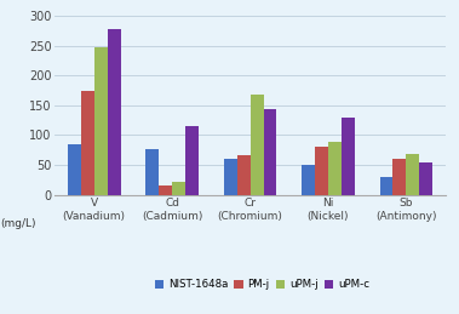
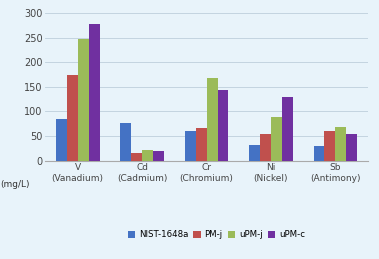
uPM-c/Cd (Cadmium): 115 -> 19
NIST-1648a/Ni (Nickel): 50 -> 32
PM-j/Ni (Nickel): 80 -> 55
